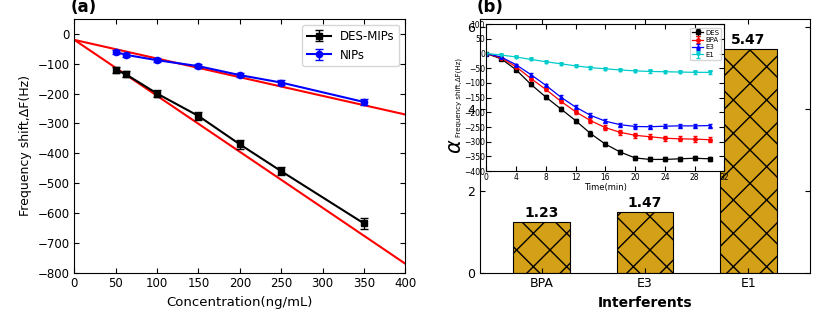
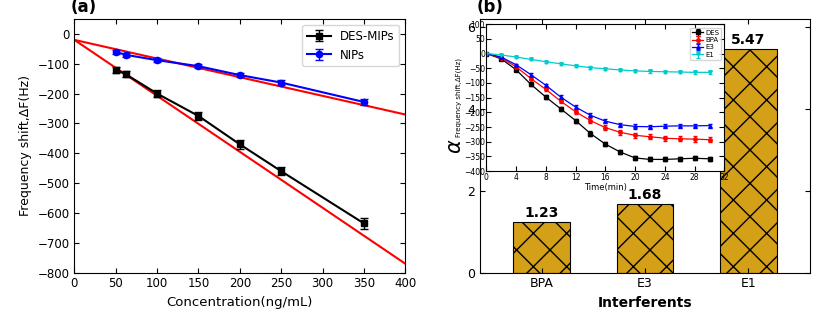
E3: 1.47 -> 1.68
